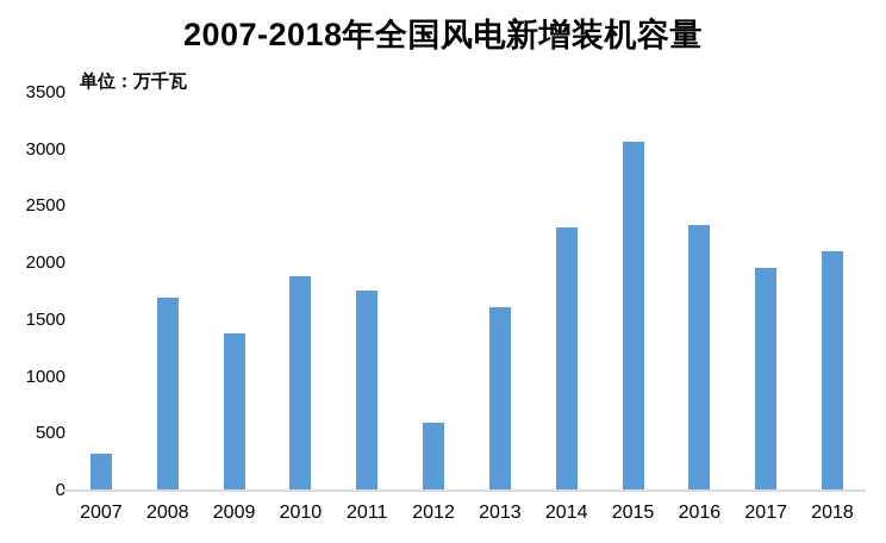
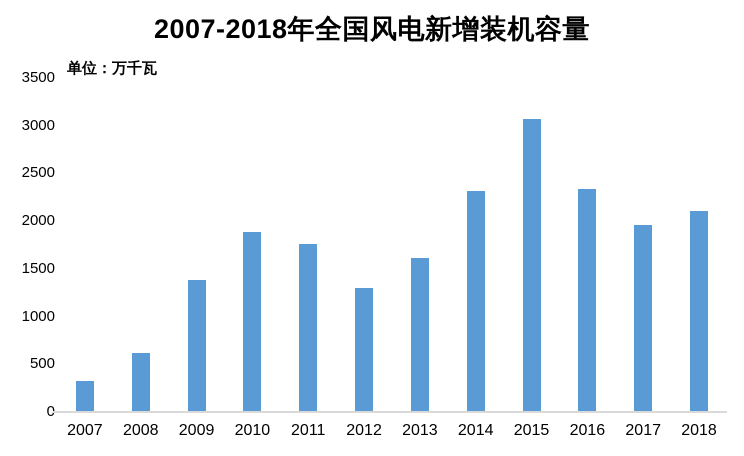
2008: 1700 -> 600
2012: 600 -> 1300
